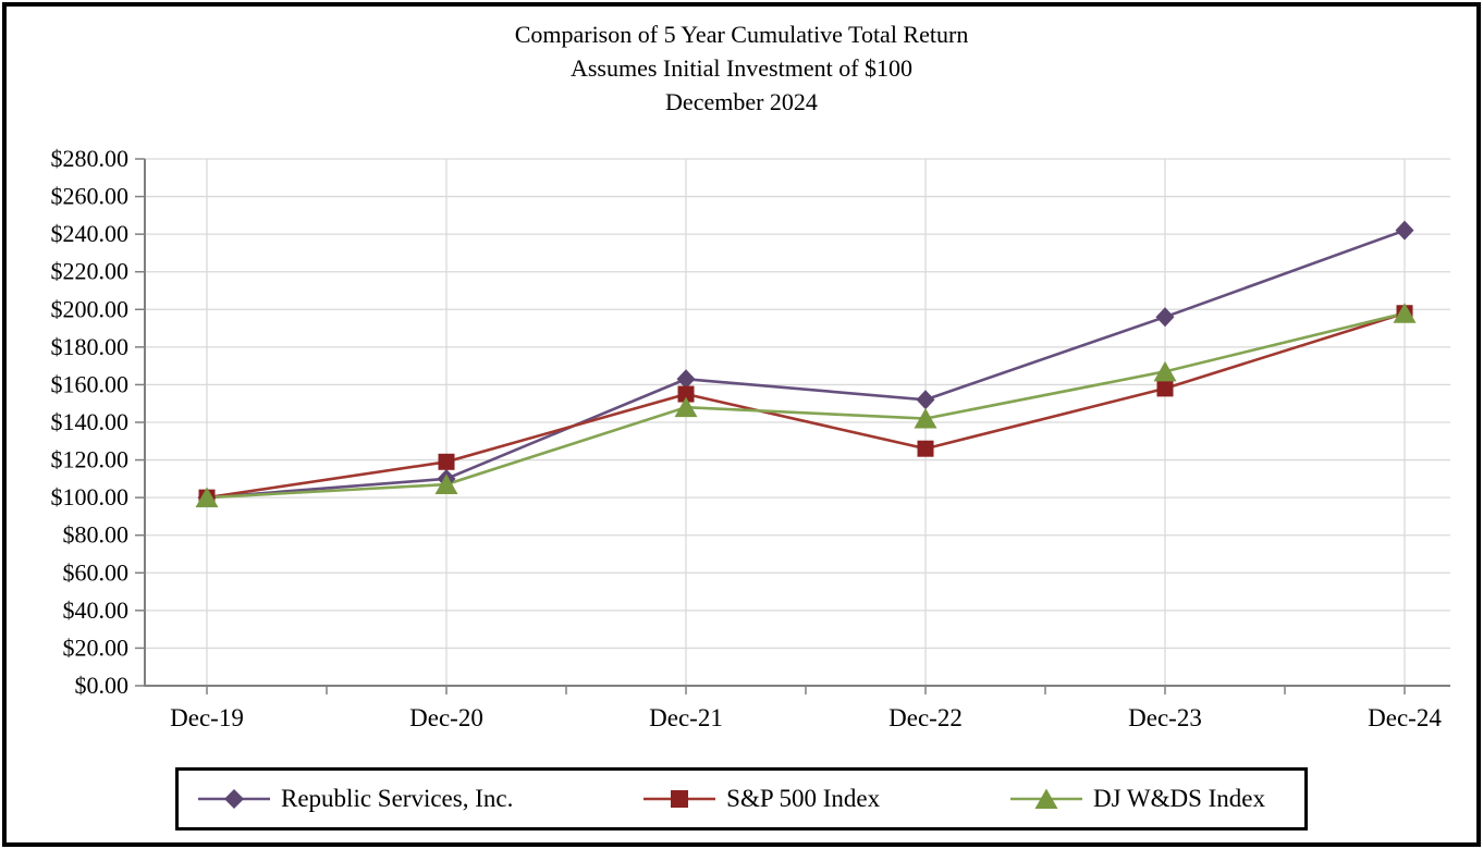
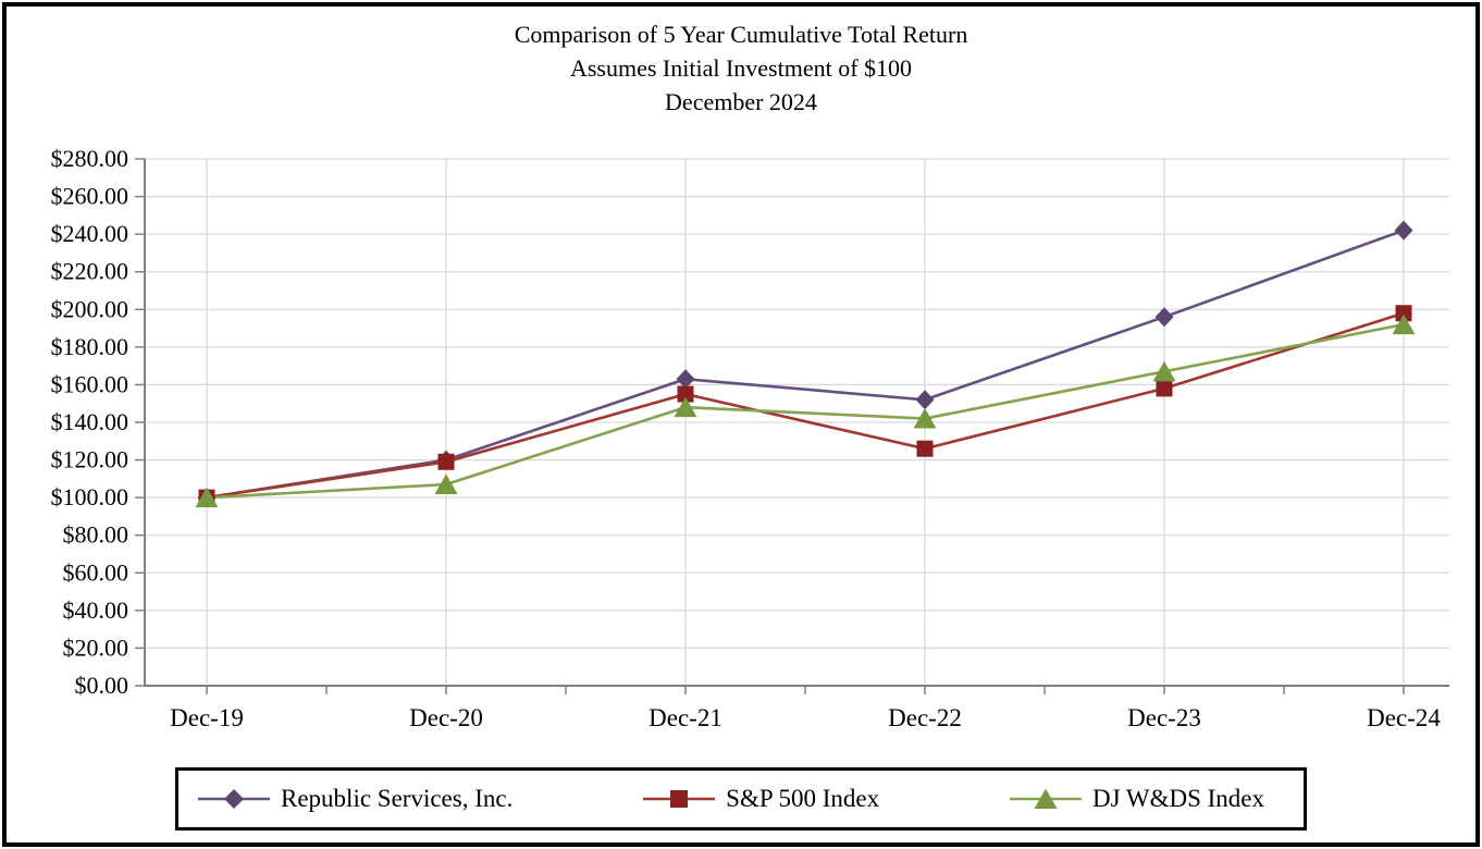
Republic Services, Inc./Dec-20: $110 -> $120
DJ W&DS Index/Dec-24: $198 -> $192
